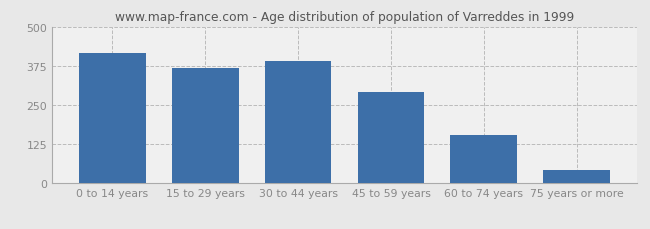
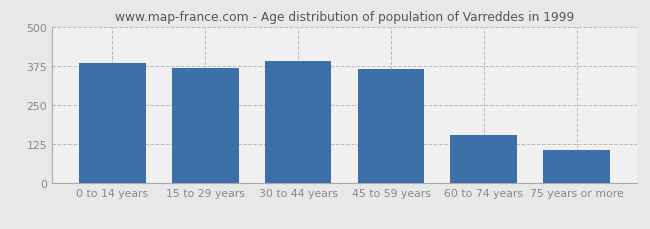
0 to 14 years: 415 -> 383
45 to 59 years: 290 -> 363
75 years or more: 40 -> 107
